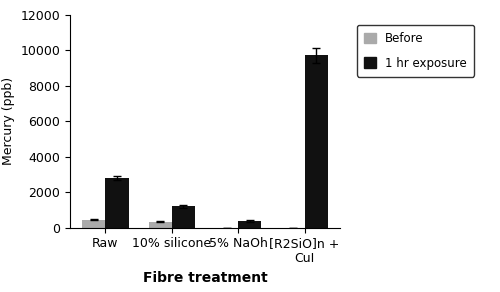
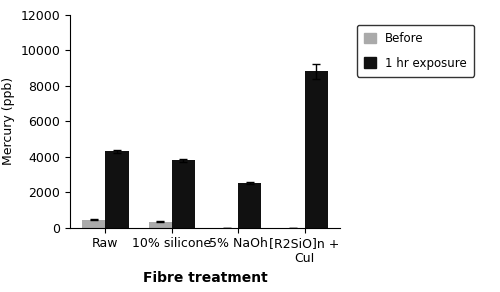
1 hr exposure/Raw: 2800 -> 4300
1 hr exposure/10% silicone: 1200 -> 3800
1 hr exposure/5% NaOh: 400 -> 2500
1 hr exposure/[R2SiO]n + CuI: 9700 -> 8800
